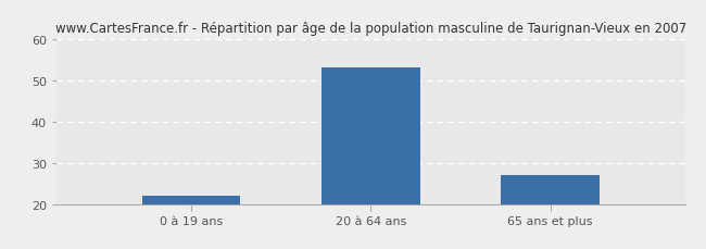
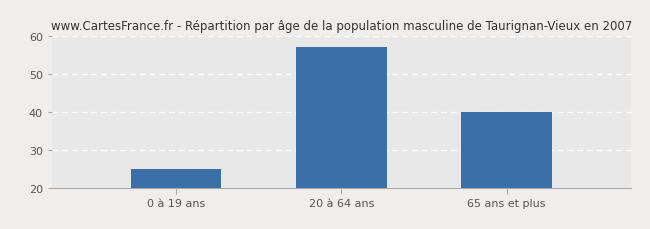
0 à 19 ans: 22 -> 25
20 à 64 ans: 53 -> 57
65 ans et plus: 27 -> 40
